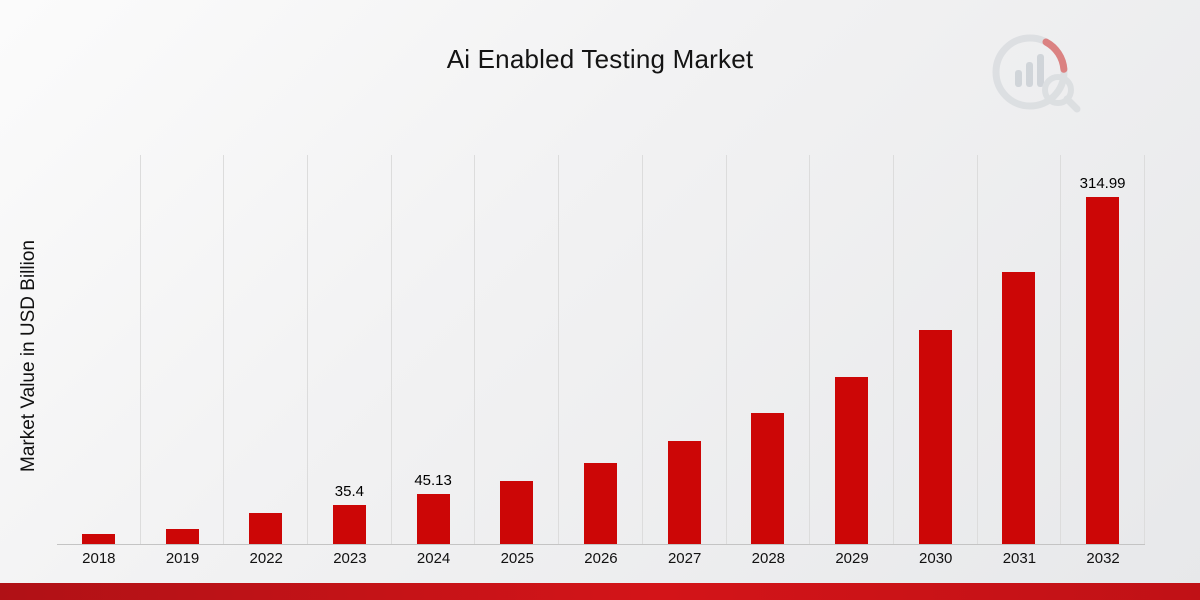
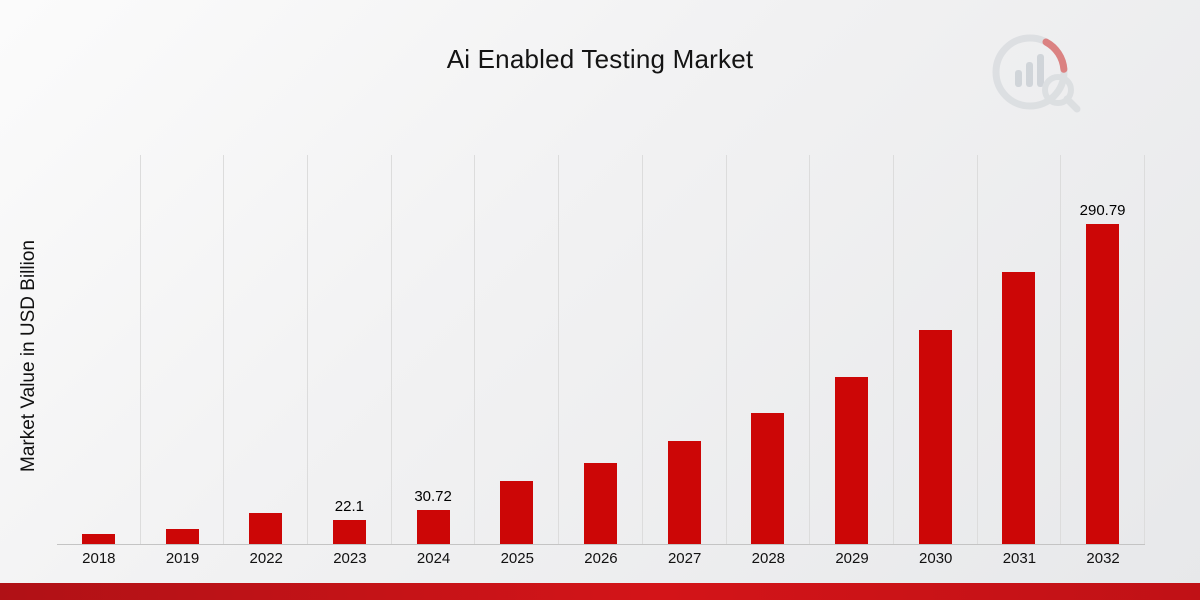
2023: 35.4 -> 22.1
2024: 45.13 -> 30.72
2032: 314.99 -> 290.79
